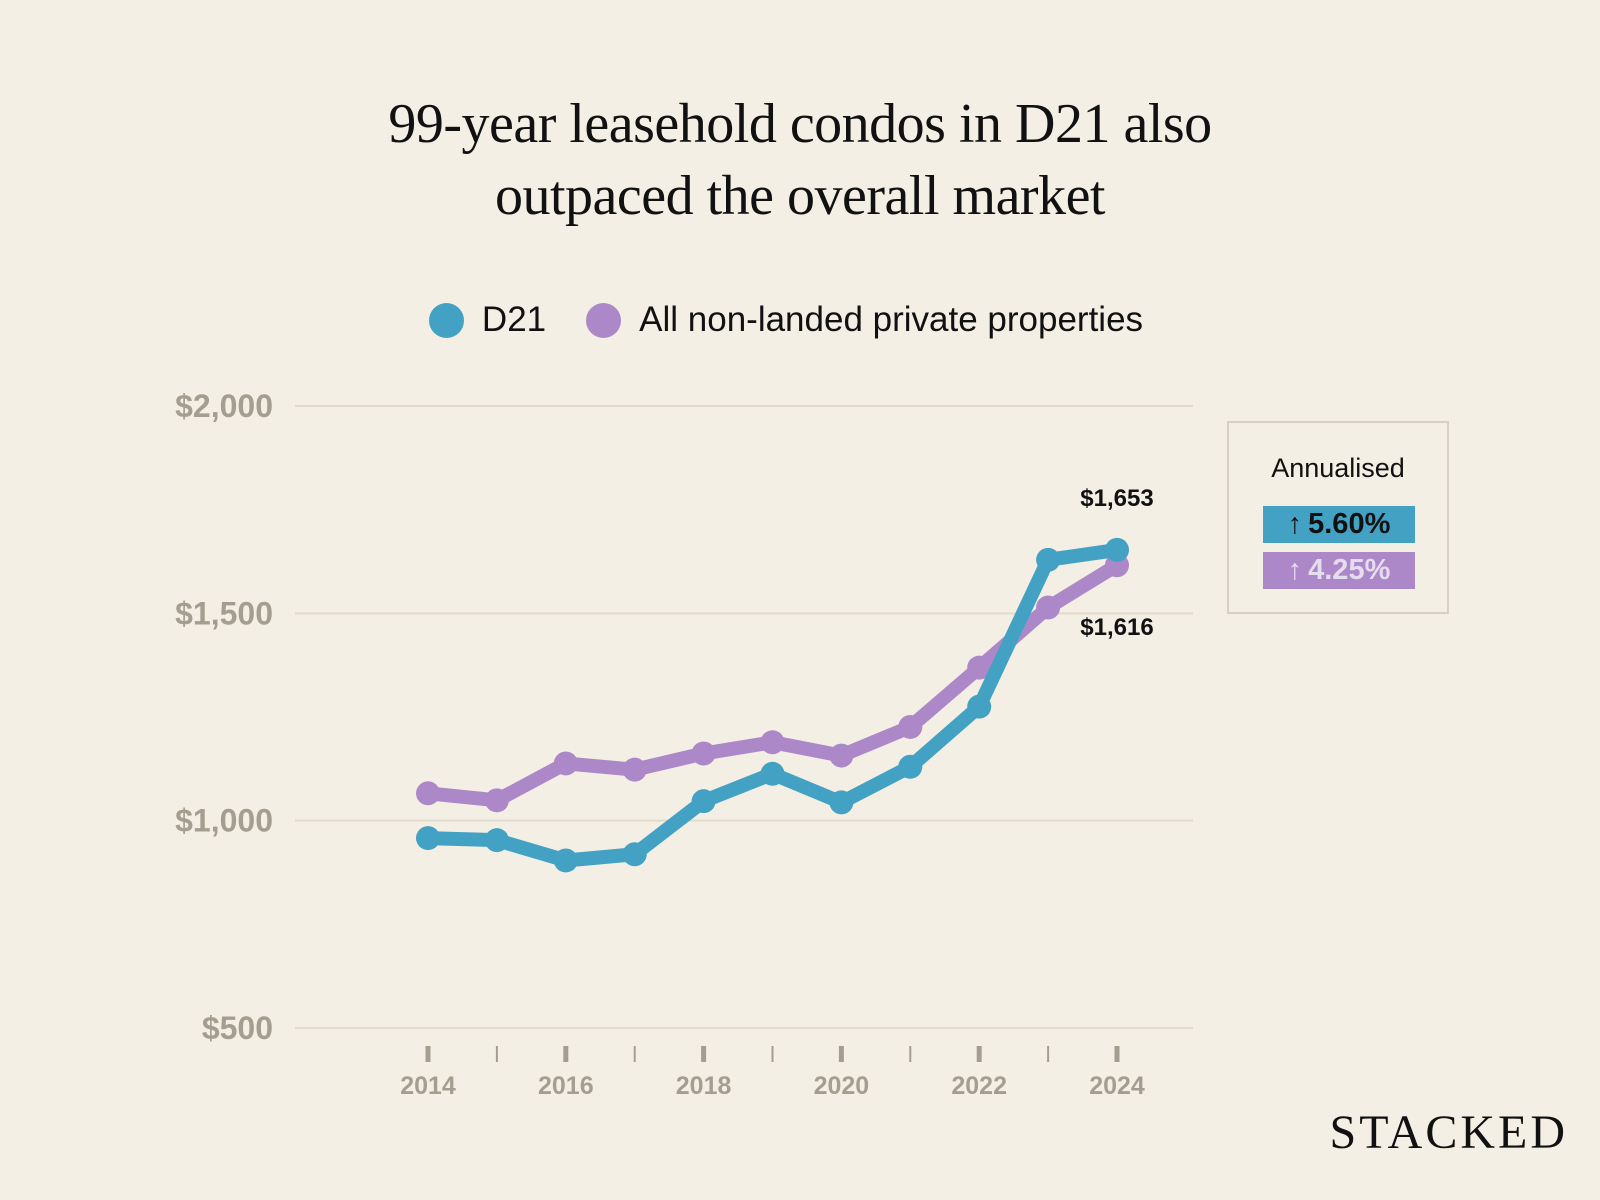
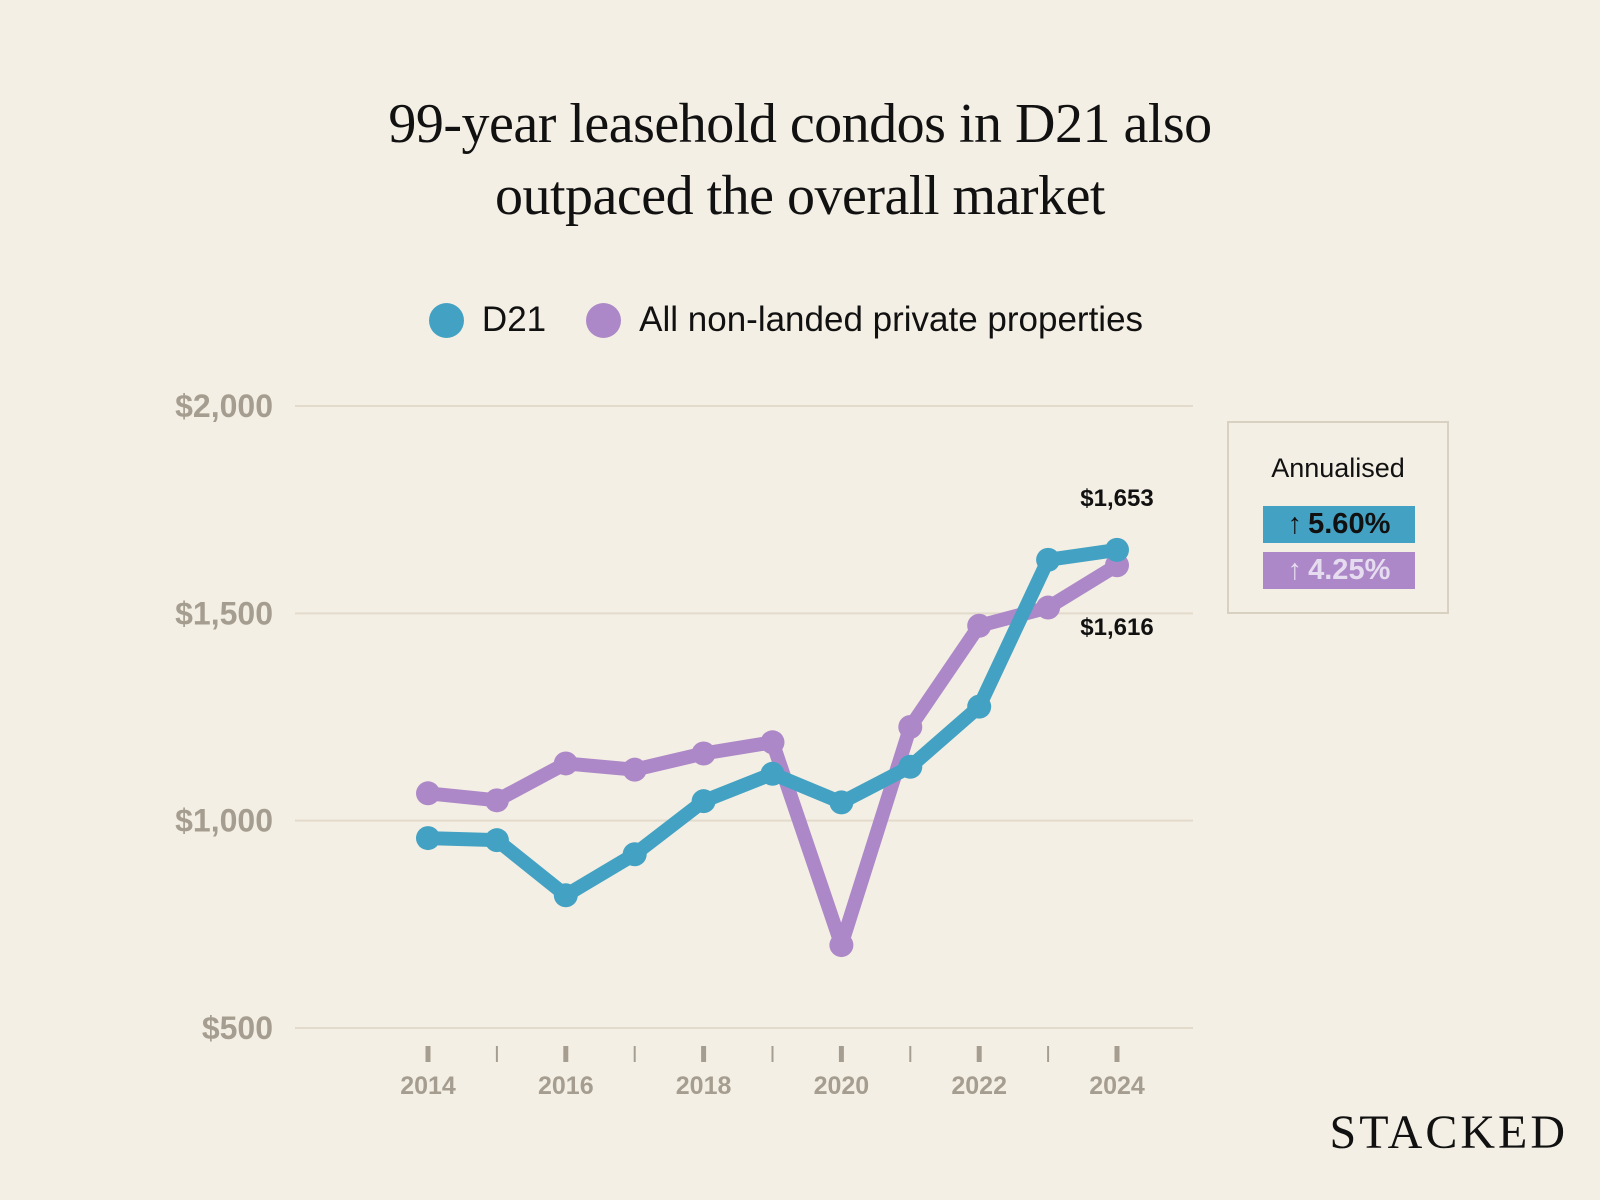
D21/2016: $900 -> $820
All non-landed private properties/2020: $1160 -> $700
All non-landed private properties/2022: $1370 -> $1470
